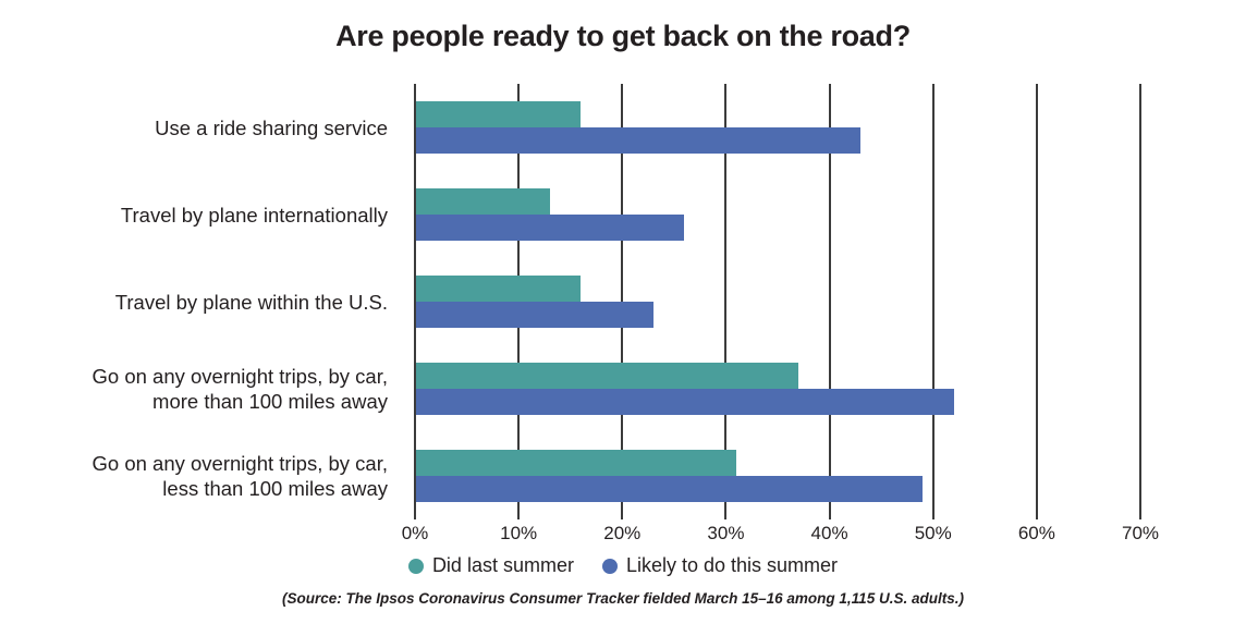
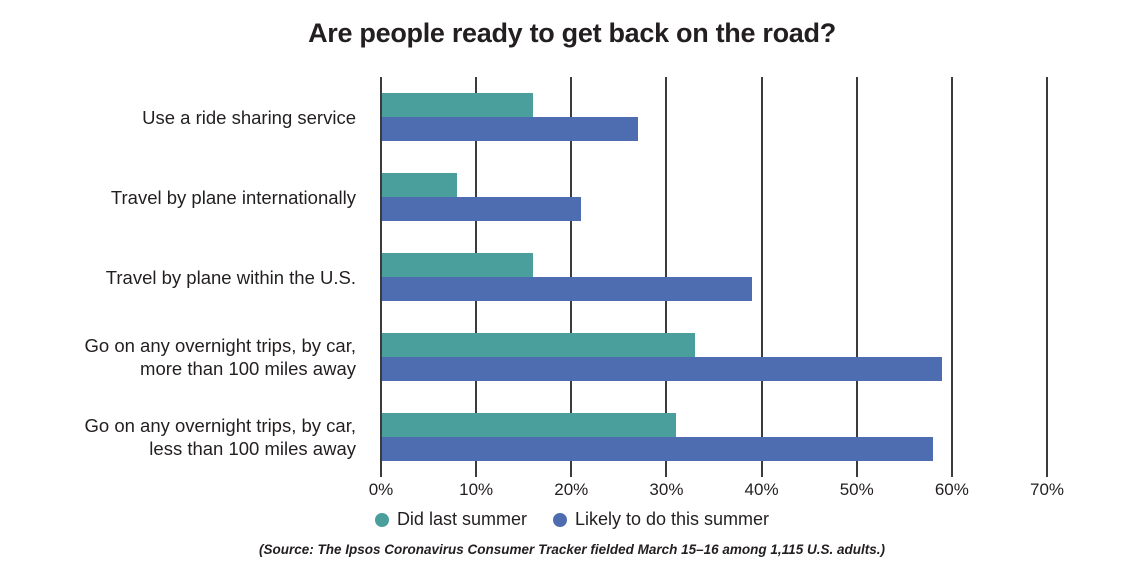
Likely to do this summer/Use a ride sharing service: 43% -> 27%
Did last summer/Travel by plane internationally: 13% -> 8%
Likely to do this summer/Travel by plane internationally: 26% -> 21%
Likely to do this summer/Travel by plane within the U.S.: 23% -> 39%
Did last summer/Go on any overnight trips, by car, more than 100 miles away: 37% -> 33%
Likely to do this summer/Go on any overnight trips, by car, more than 100 miles away: 52% -> 59%
Likely to do this summer/Go on any overnight trips, by car, less than 100 miles away: 49% -> 58%
